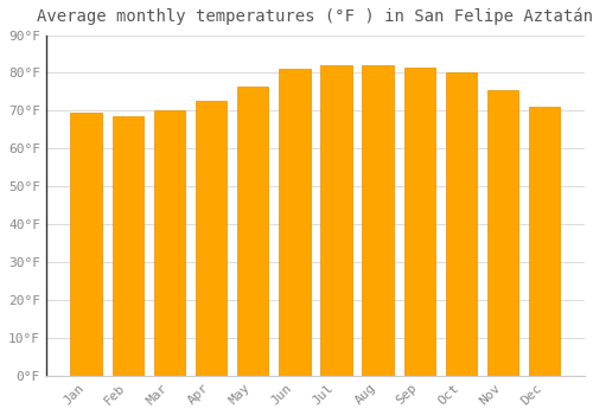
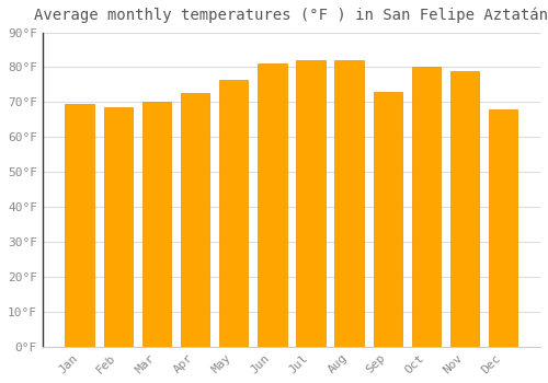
Sep: 81.5°F -> 73.0°F
Nov: 75.5°F -> 79.0°F
Dec: 71.0°F -> 68.0°F
